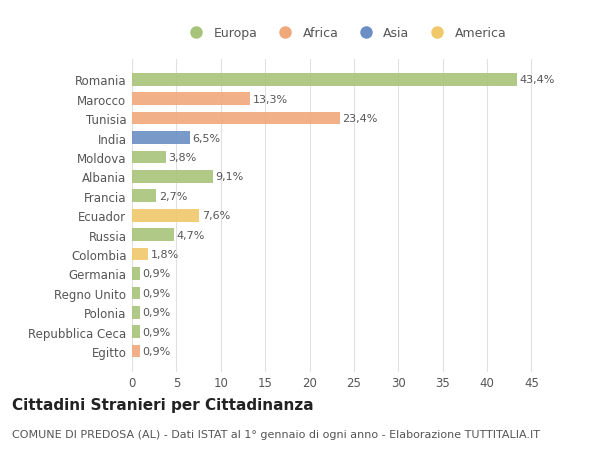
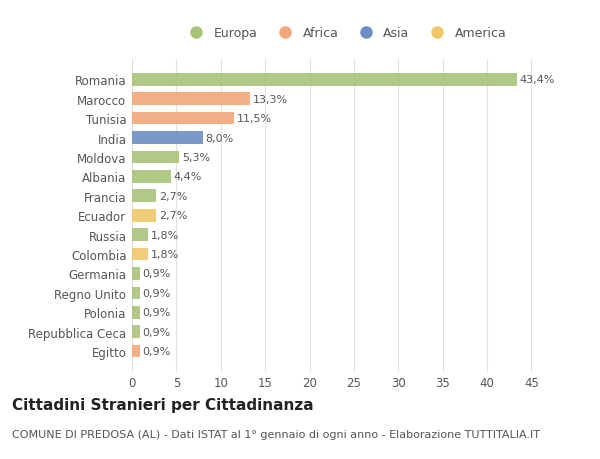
Tunisia: 23,4% -> 11,5%
India: 6,5% -> 8,0%
Moldova: 3,8% -> 5,3%
Albania: 9,1% -> 4,4%
Ecuador: 7,6% -> 2,7%
Russia: 4,7% -> 1,8%
